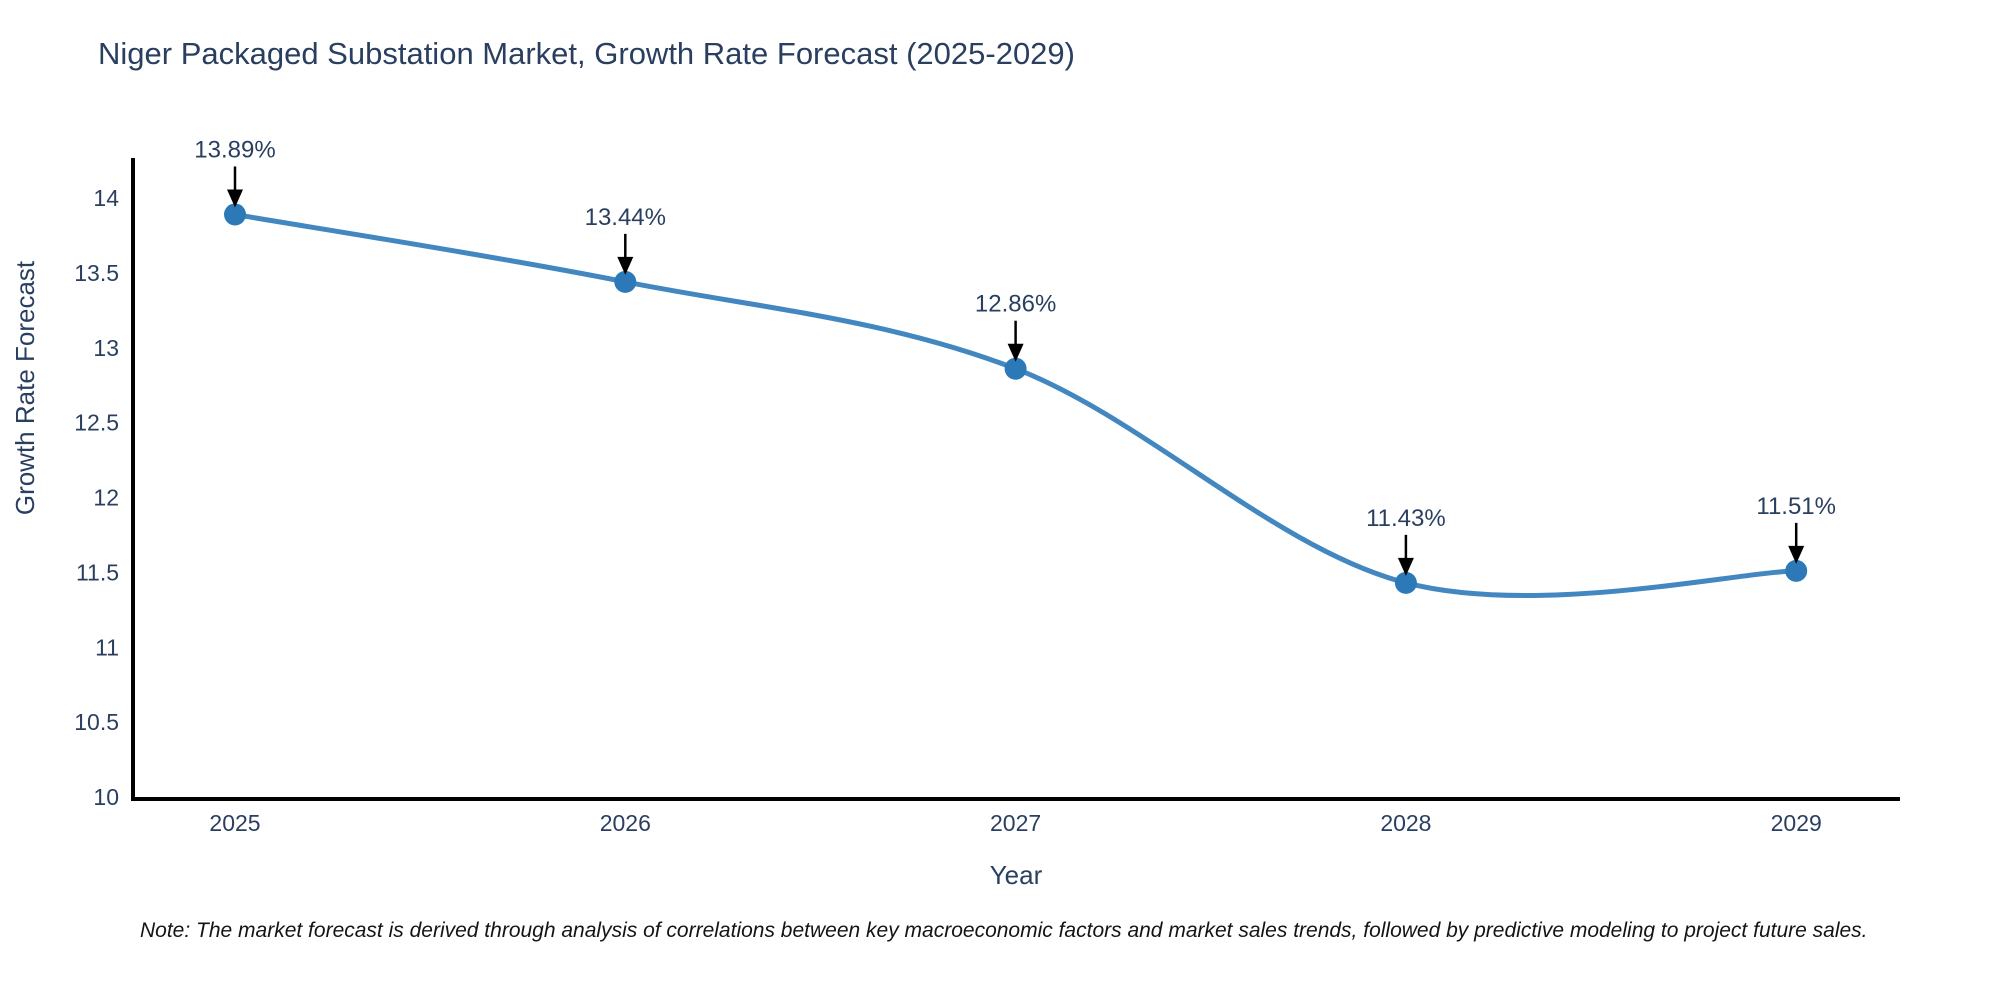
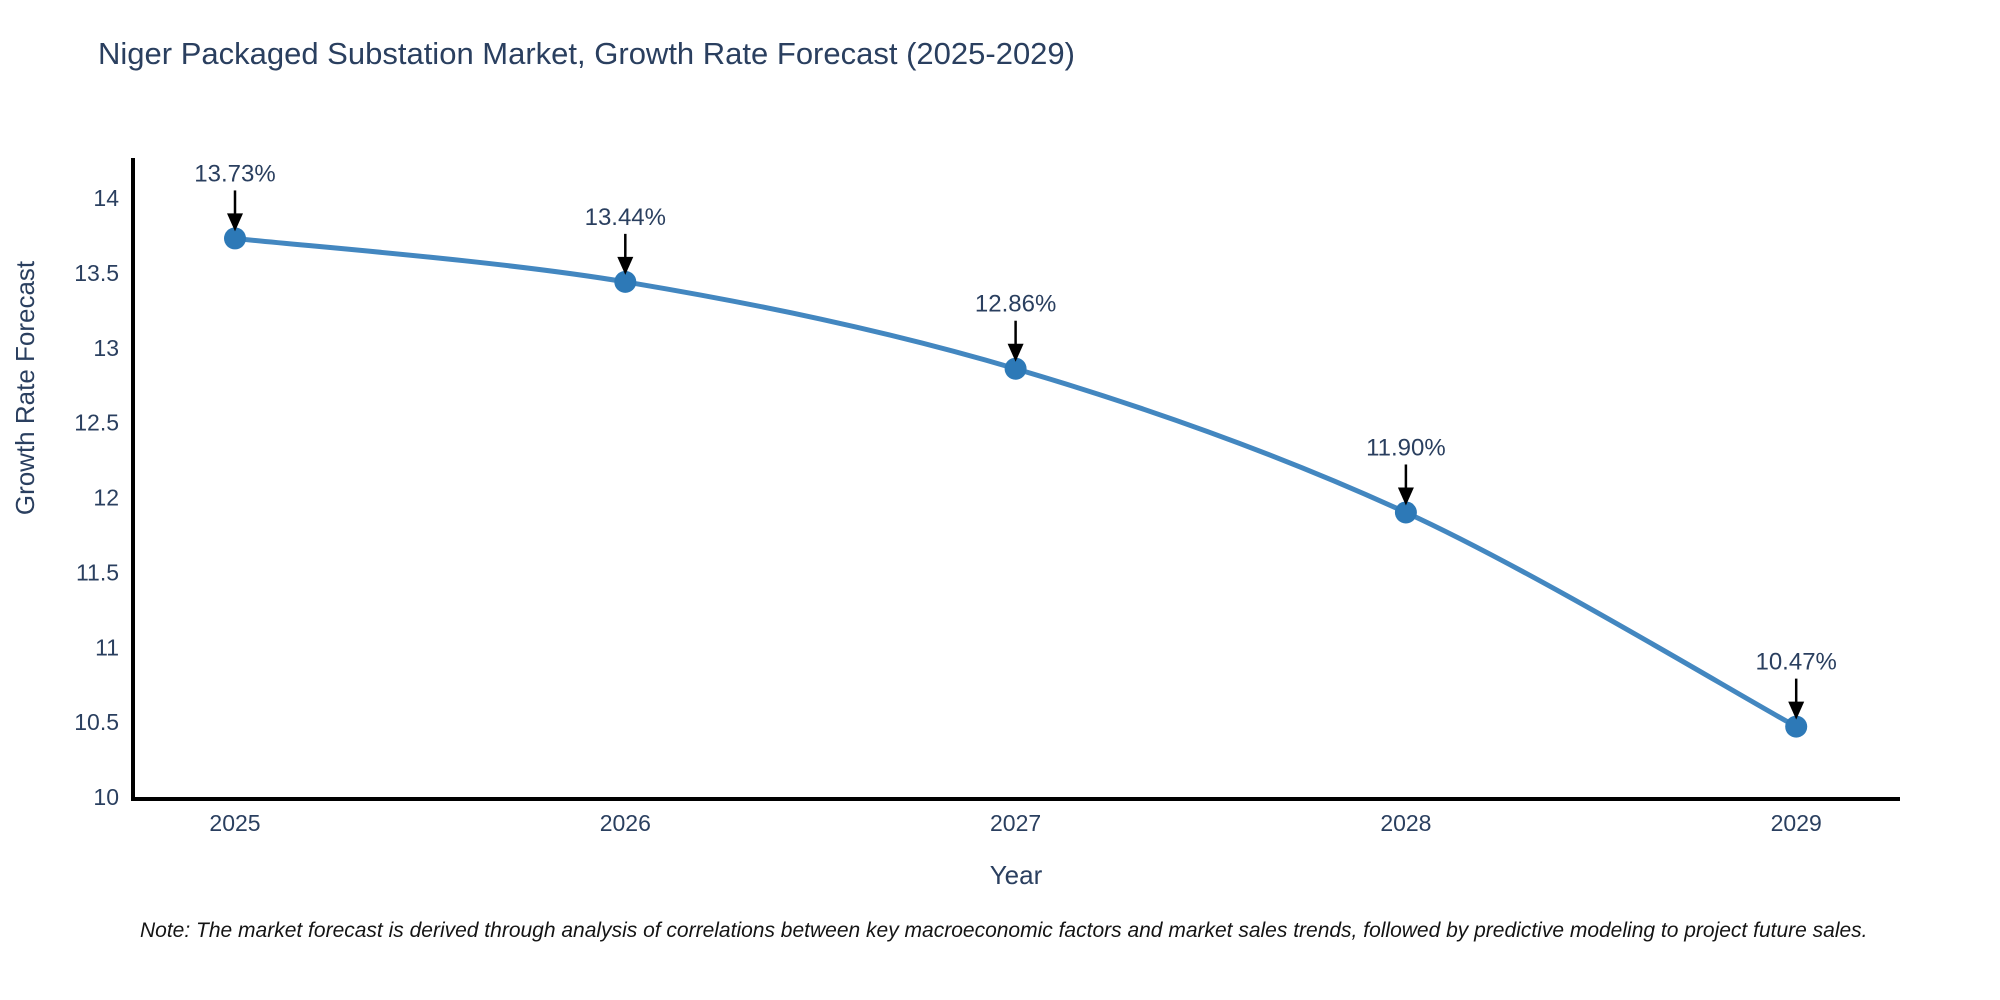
2025: 13.89% -> 13.73%
2028: 11.43% -> 11.90%
2029: 11.51% -> 10.47%
